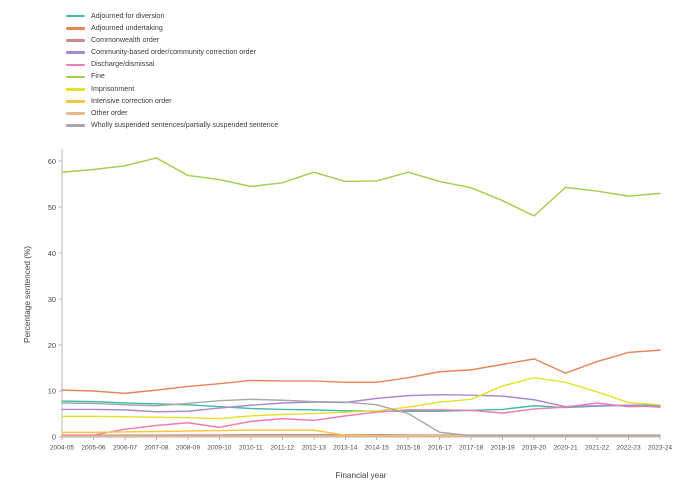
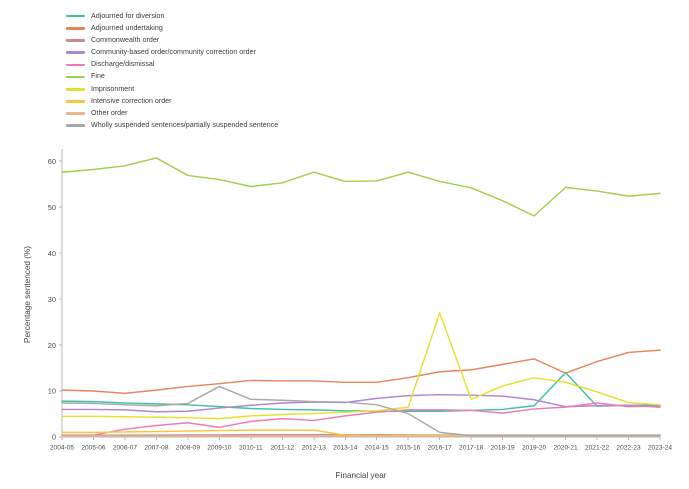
Wholly suspended sentences/partially suspended sentence/2009-10: 8 -> 11
Imprisonment/2016-17: 8 -> 27
Adjourned for diversion/2020-21: 6 -> 14
